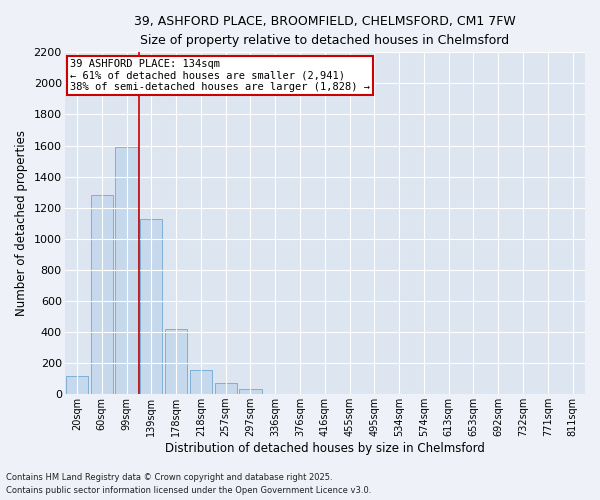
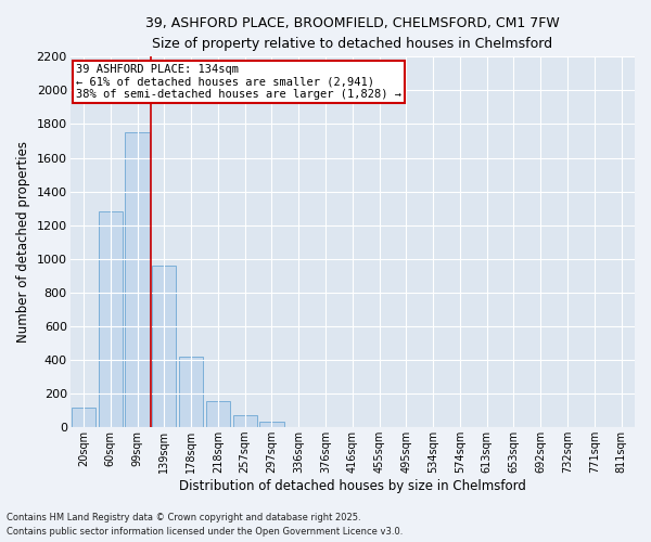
99sqm: 1590 -> 1750
139sqm: 1130 -> 960
